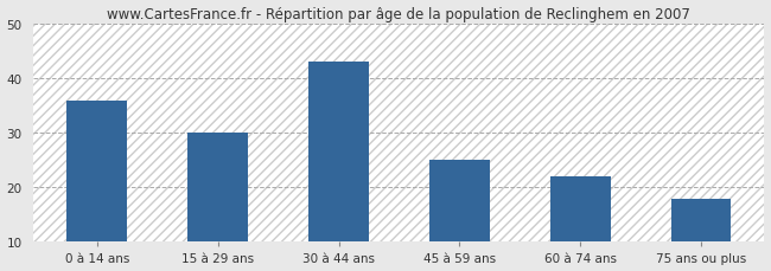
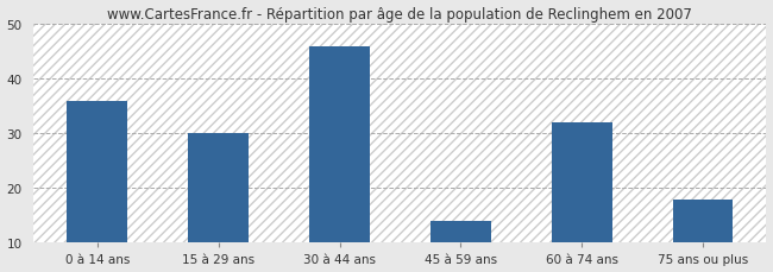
30 à 44 ans: 43 -> 46
45 à 59 ans: 25 -> 14
60 à 74 ans: 22 -> 32
